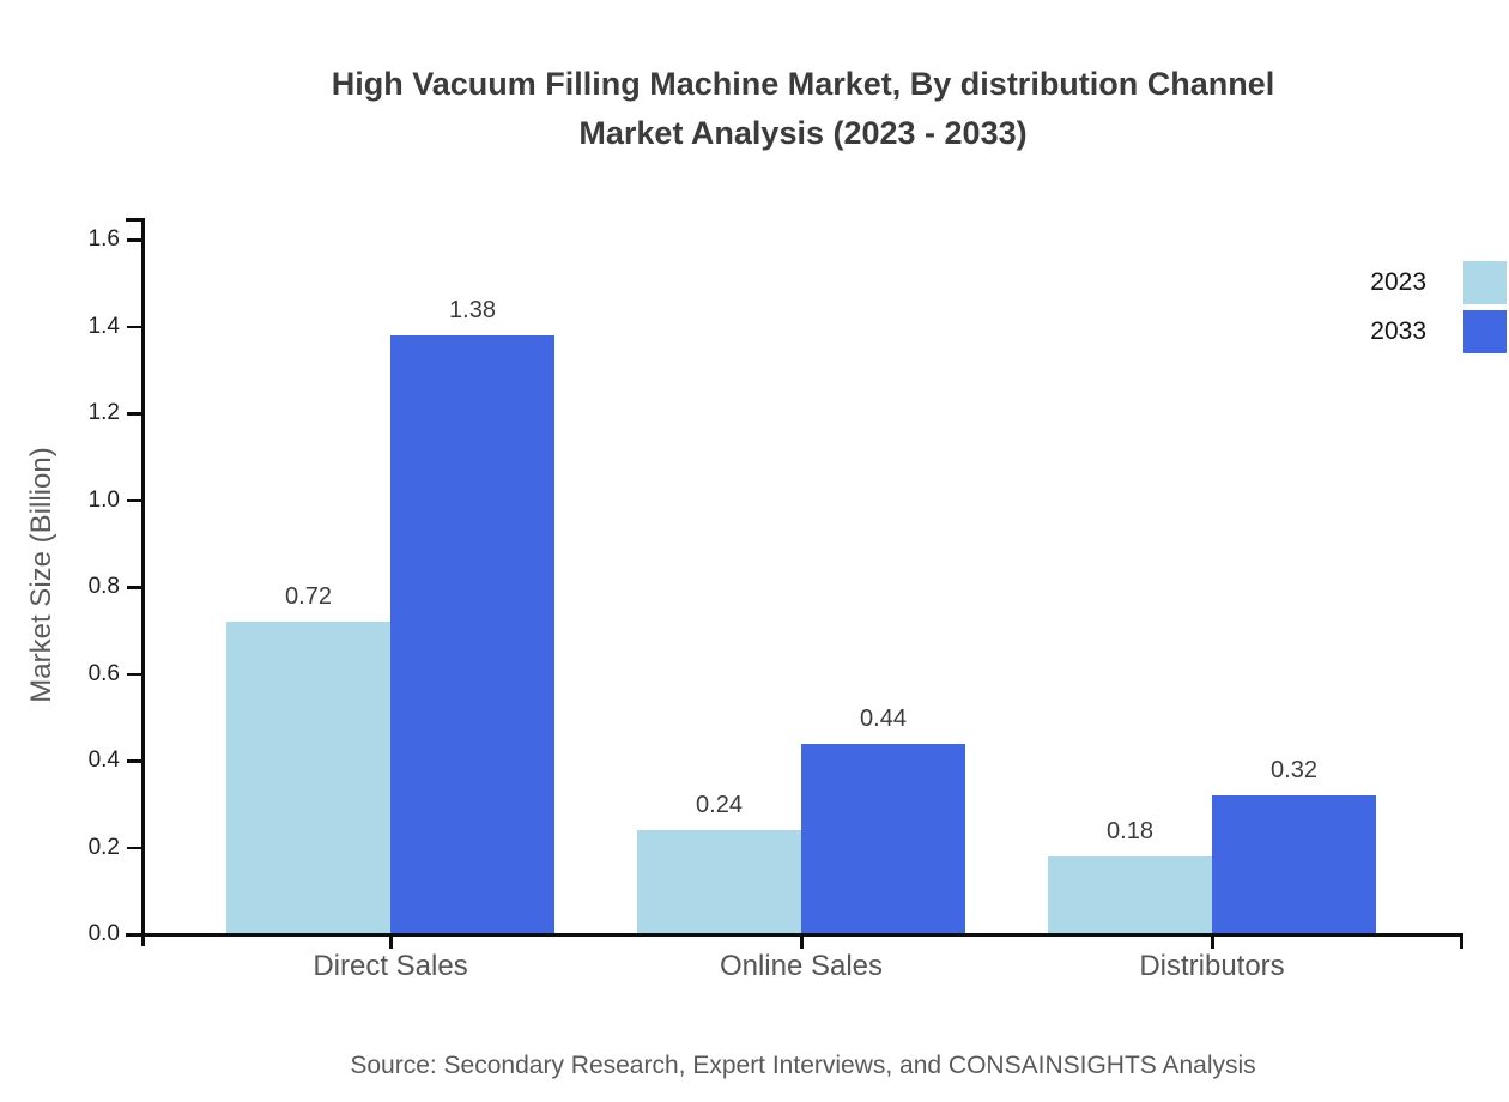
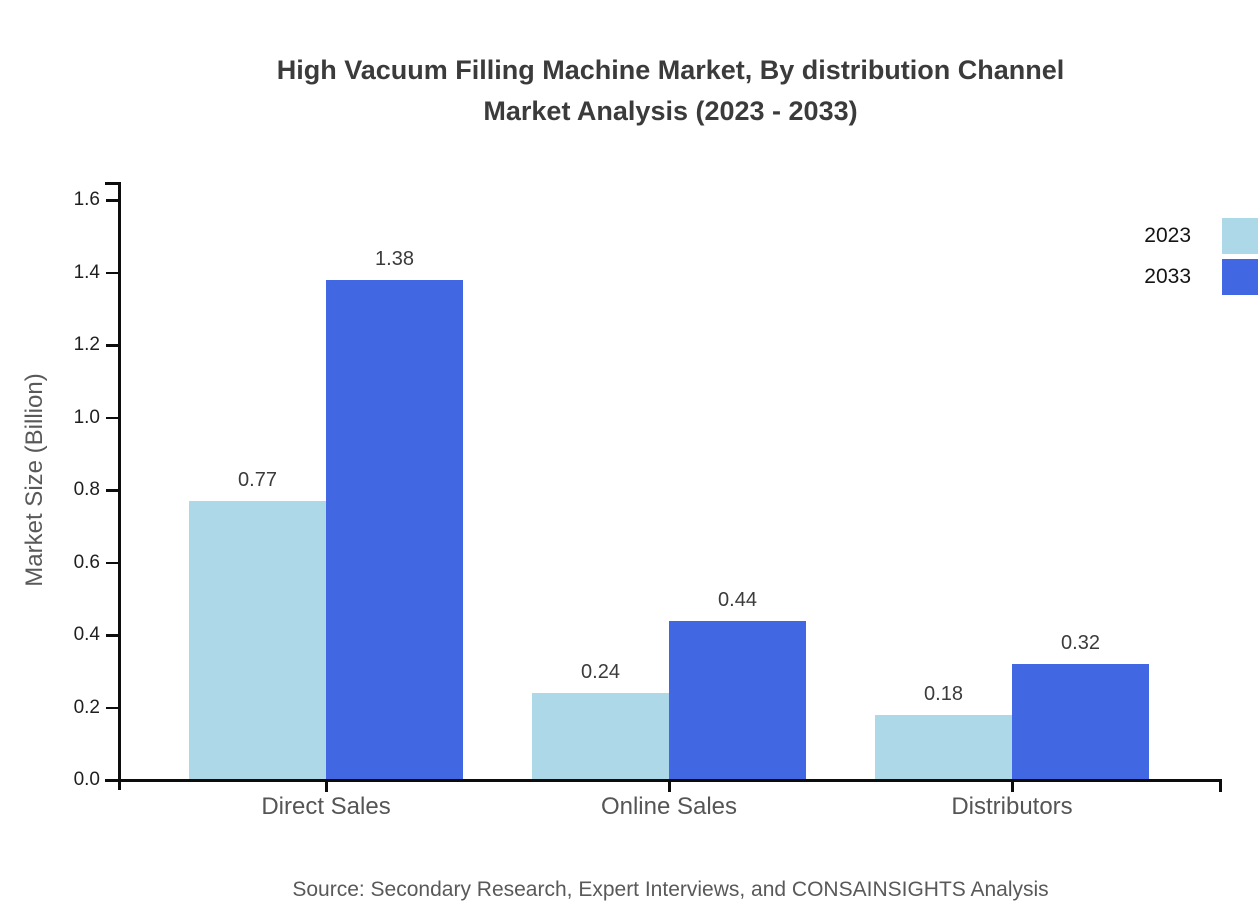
2023/Direct Sales: 0.72 -> 0.77
